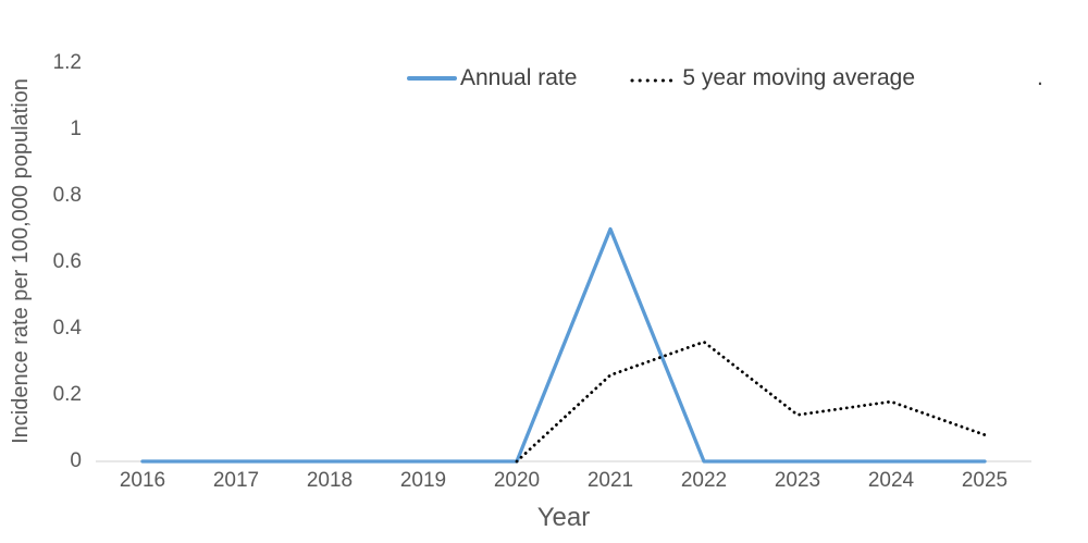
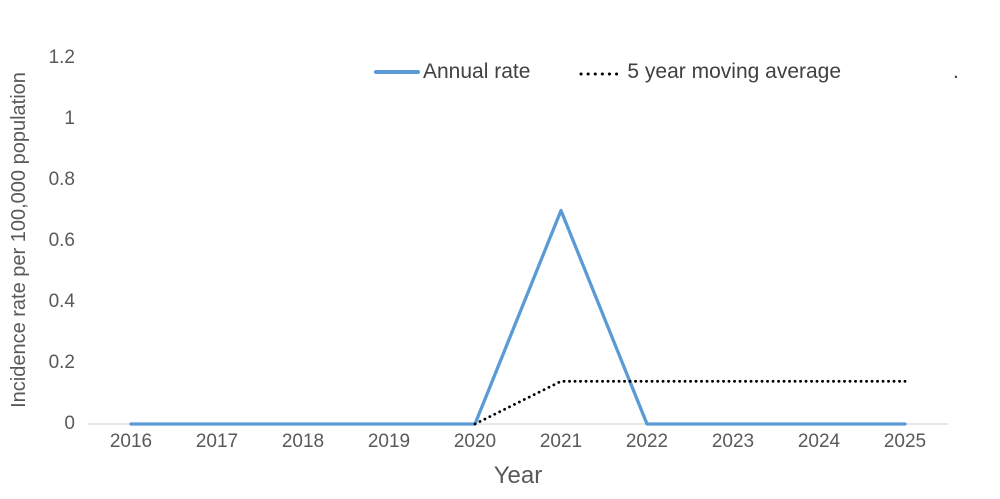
5 year moving average/2021: 0.26 -> 0.14
5 year moving average/2022: 0.36 -> 0.14
5 year moving average/2024: 0.18 -> 0.14
5 year moving average/2025: 0.08 -> 0.14
